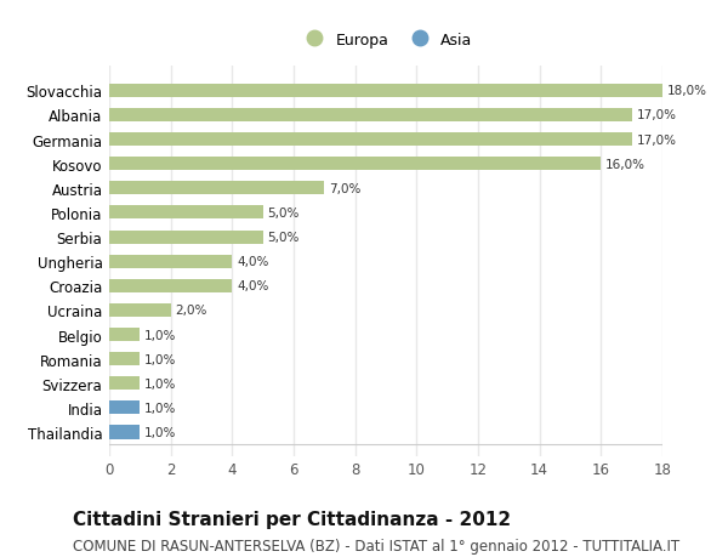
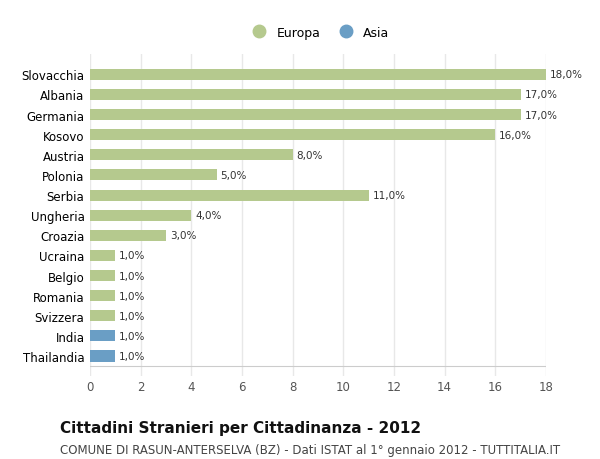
Austria: 7,0% -> 8,0%
Serbia: 5,0% -> 11,0%
Croazia: 4,0% -> 3,0%
Ucraina: 2,0% -> 1,0%
